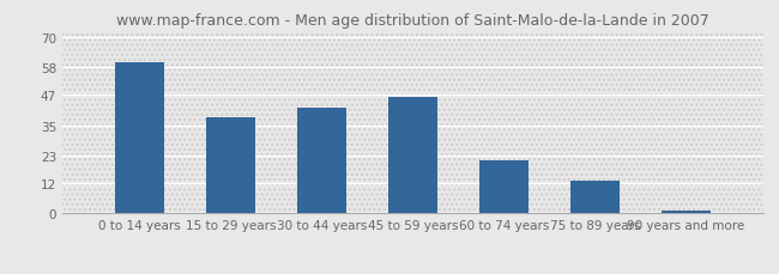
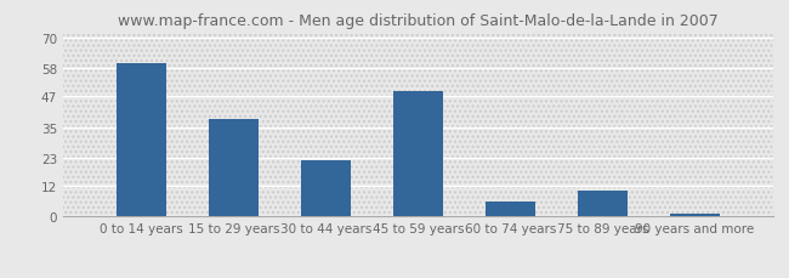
30 to 44 years: 42 -> 22
45 to 59 years: 46 -> 49
60 to 74 years: 21 -> 6
75 to 89 years: 13 -> 10
